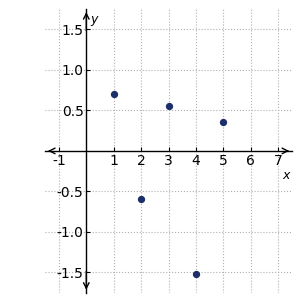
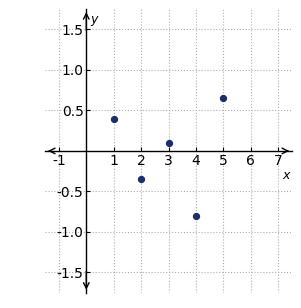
1: 0.70 -> 0.40
2: -0.60 -> -0.35
3: 0.56 -> 0.10
4: -1.52 -> -0.80
5: 0.36 -> 0.65
